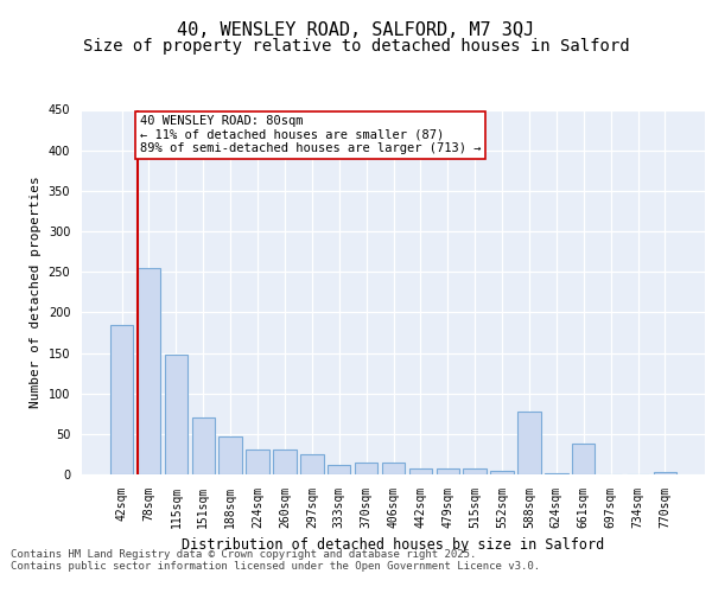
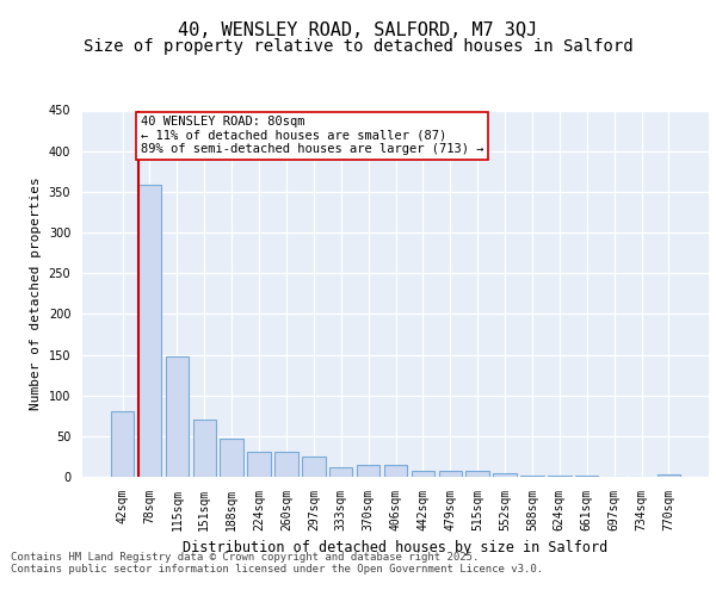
42sqm: 184 -> 80
78sqm: 254 -> 358
588sqm: 78 -> 1
661sqm: 38 -> 1
